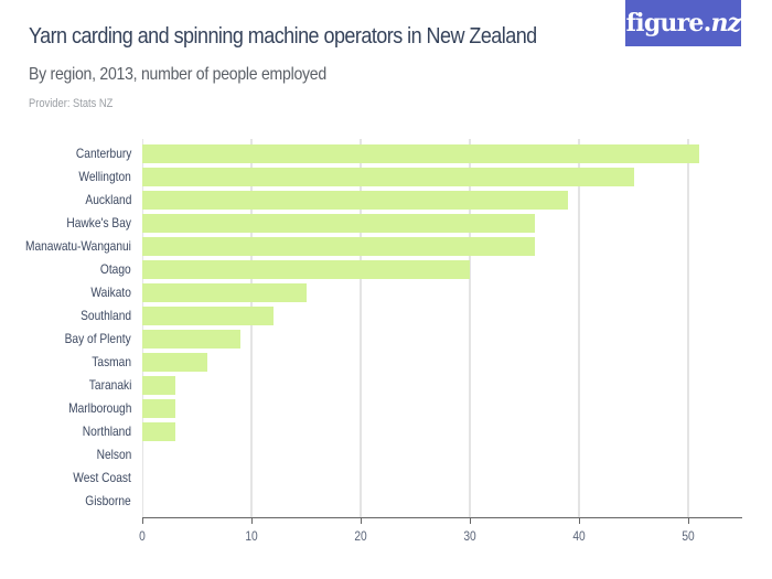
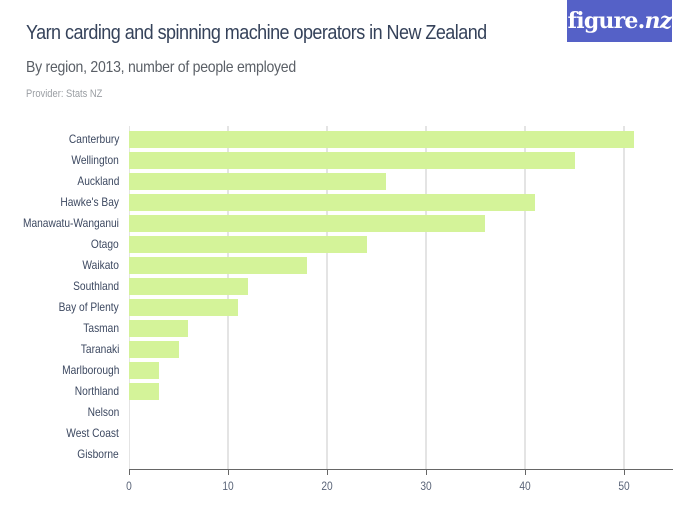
Auckland: 39 -> 26
Hawke's Bay: 36 -> 41
Otago: 30 -> 24
Waikato: 15 -> 18
Bay of Plenty: 9 -> 11
Taranaki: 3 -> 5
